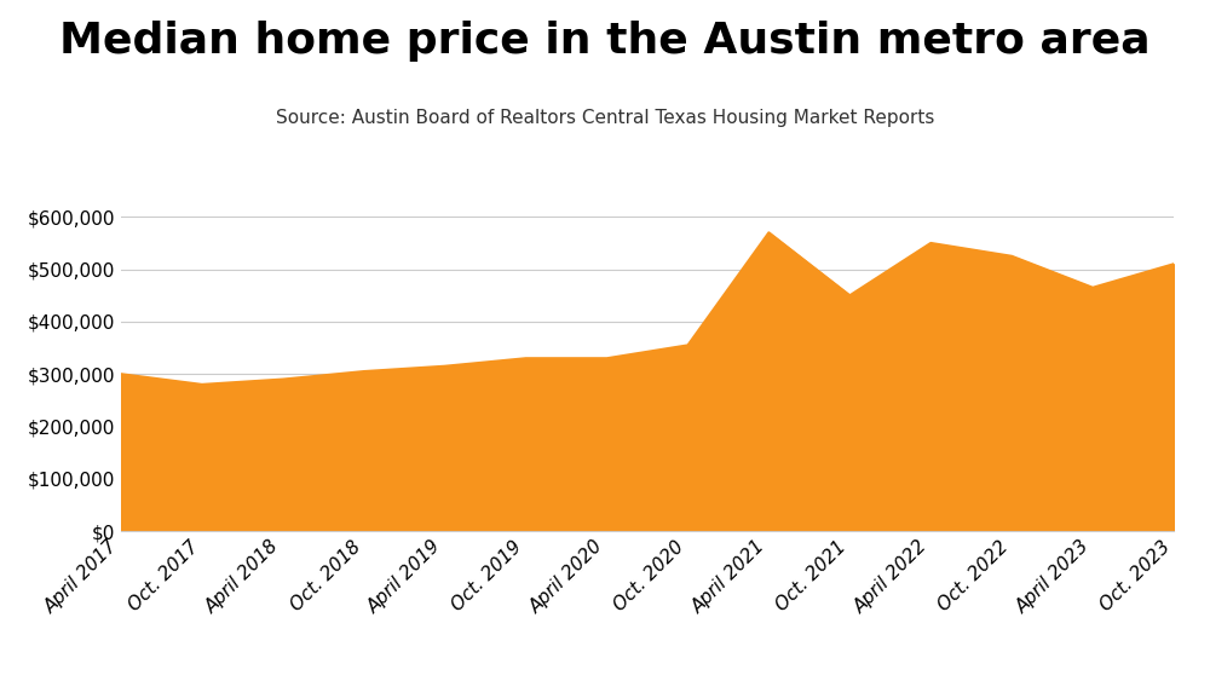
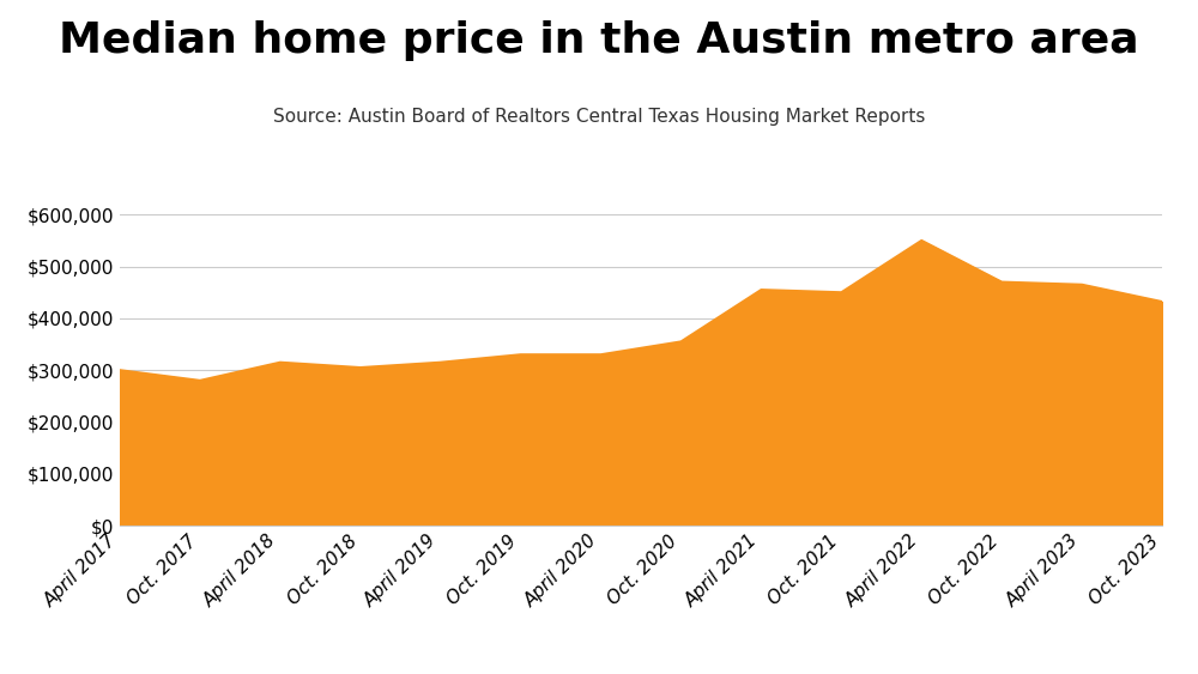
April 2018: $290,000 -> $315,000
April 2021: $570,000 -> $455,000
Oct. 2022: $525,000 -> $470,000
Oct. 2023: $510,000 -> $432,000
